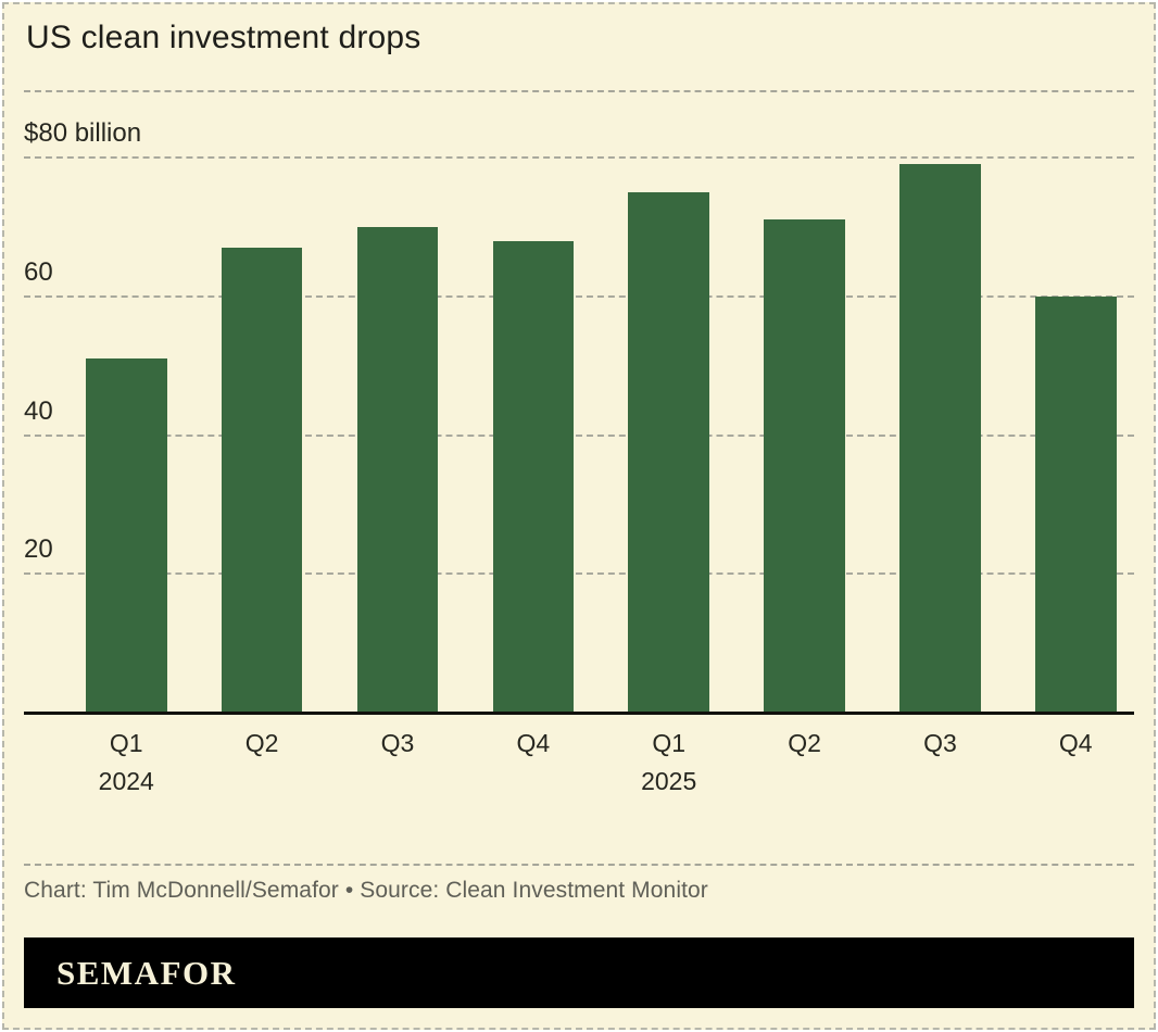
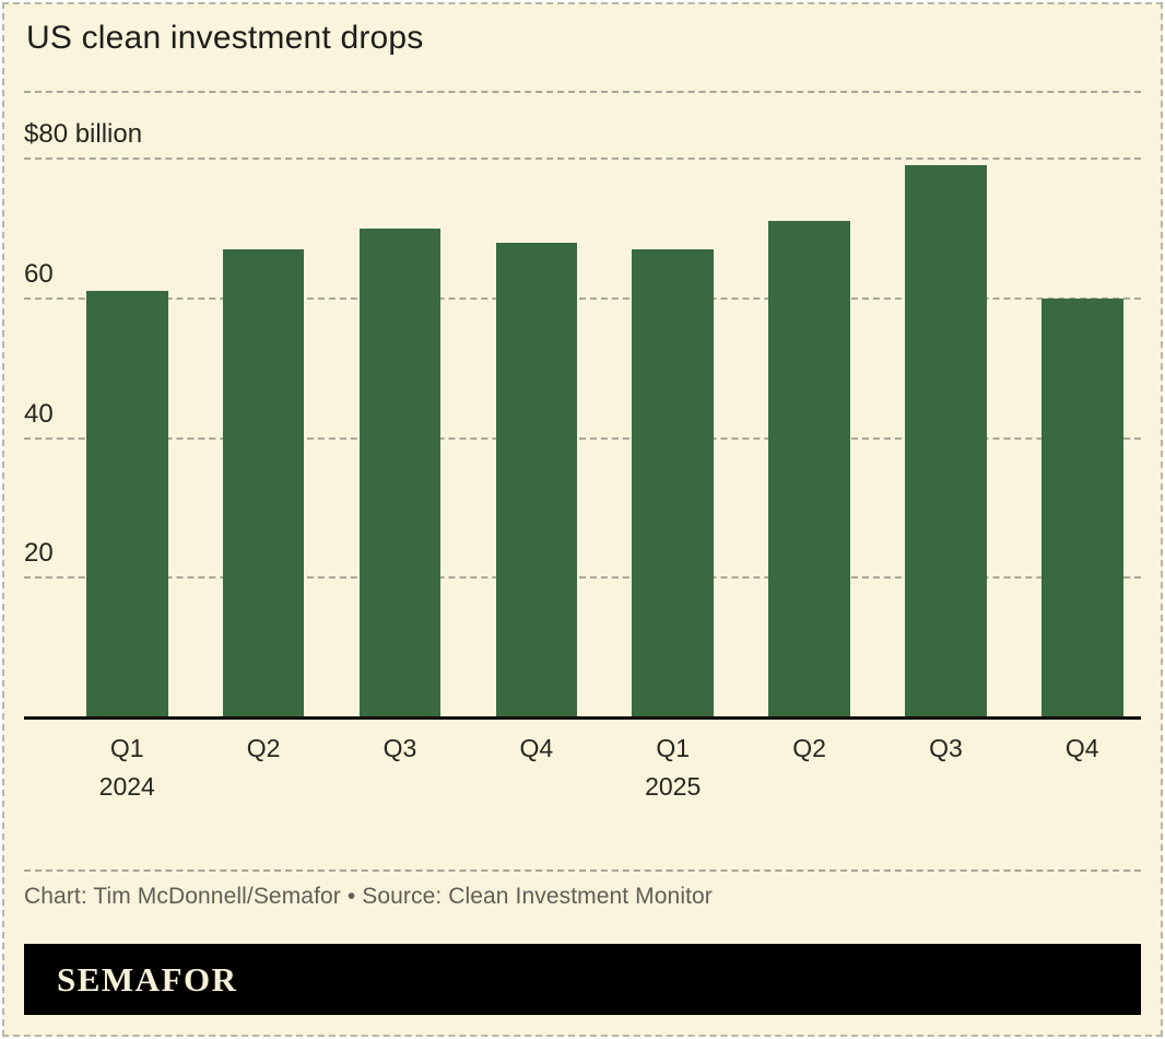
Q1 2024: 51 -> 61
Q1 2025: 75 -> 67
